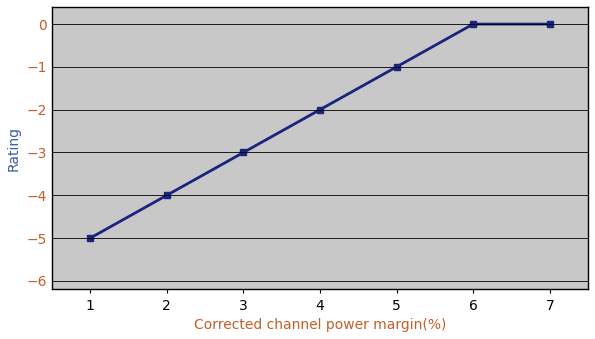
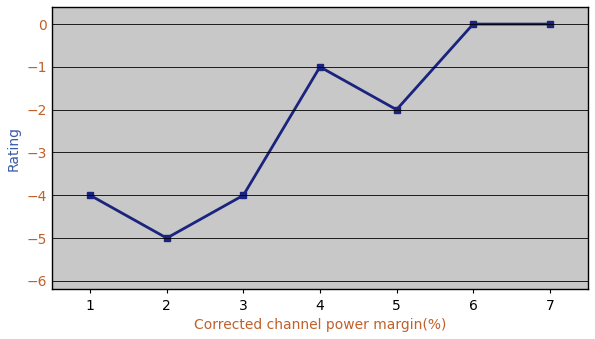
1: -5 -> -4
2: -4 -> -5
3: -3 -> -4
4: -2 -> -1
5: -1 -> -2
